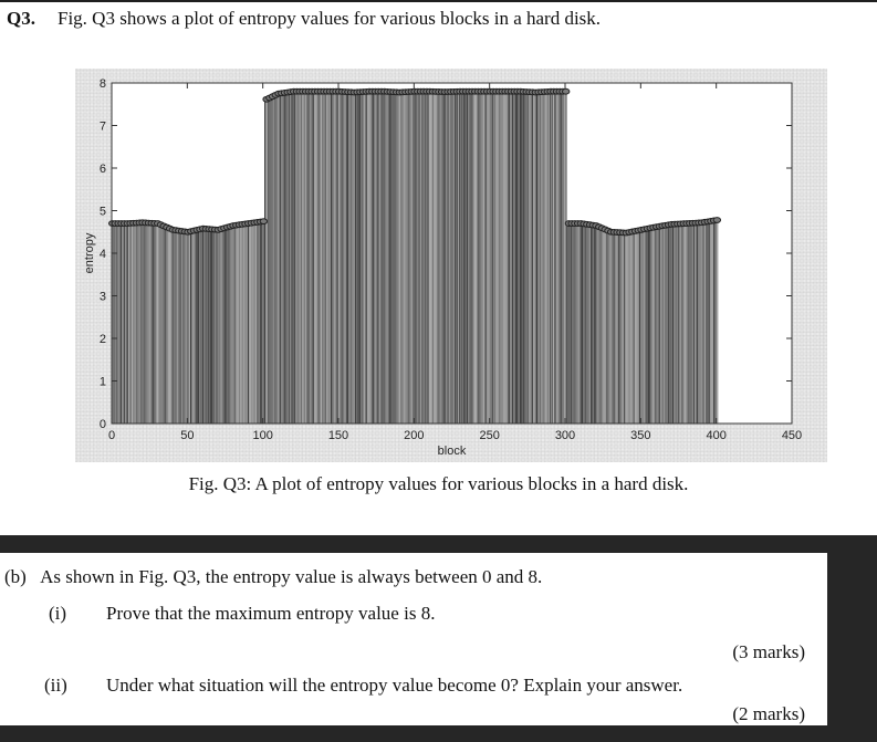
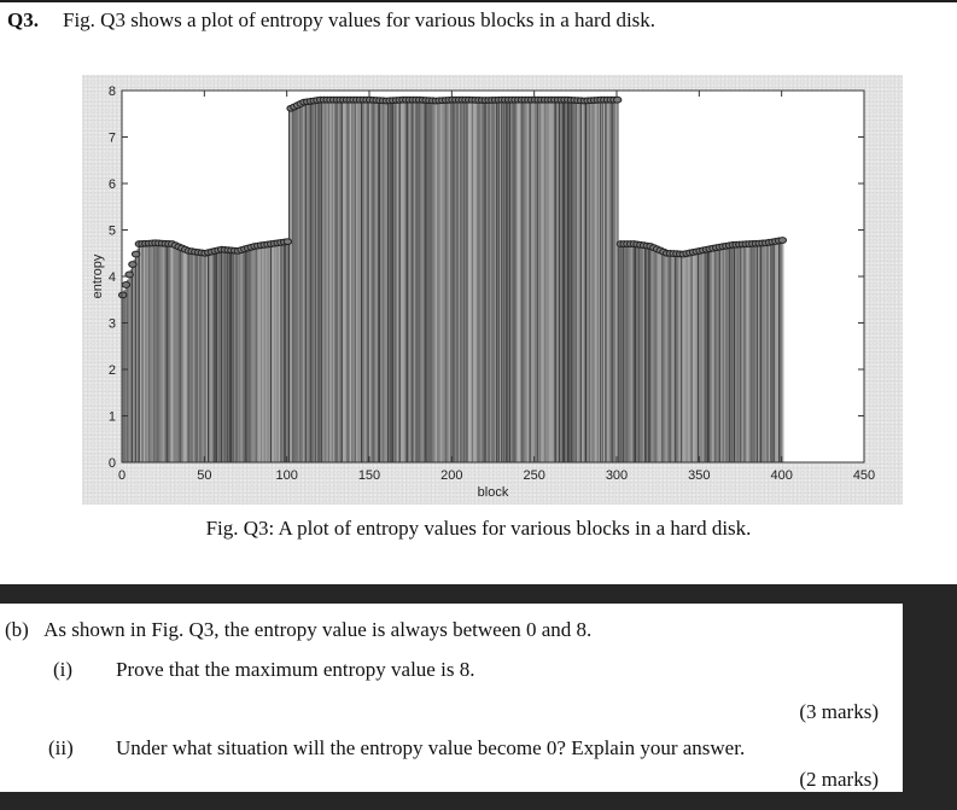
0: 4.7 -> 3.6
